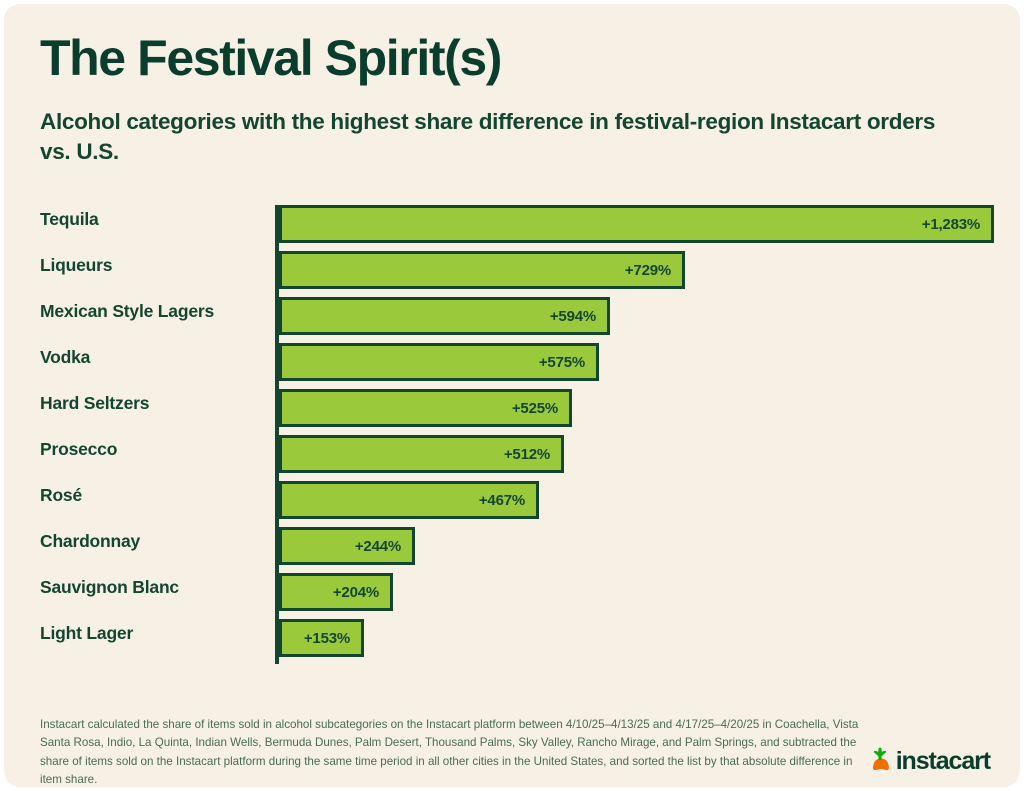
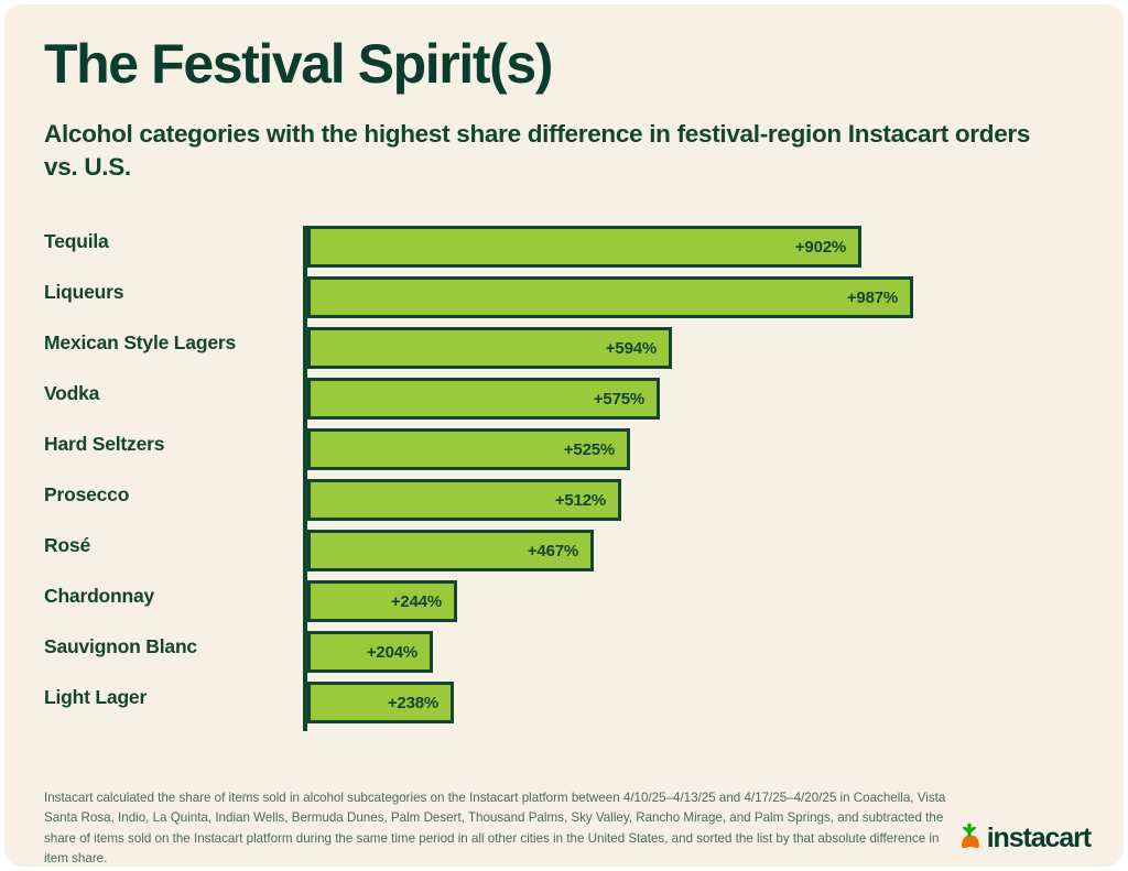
Tequila: +1,283% -> +902%
Liqueurs: +729% -> +987%
Light Lager: +153% -> +238%
